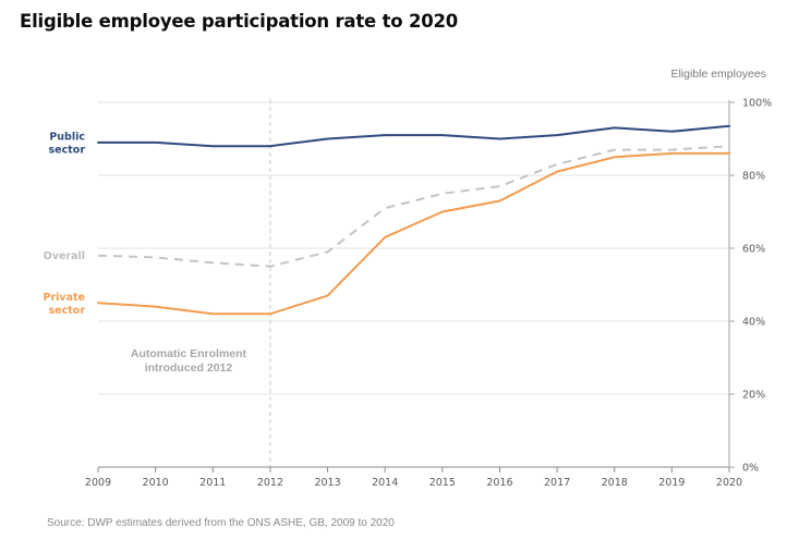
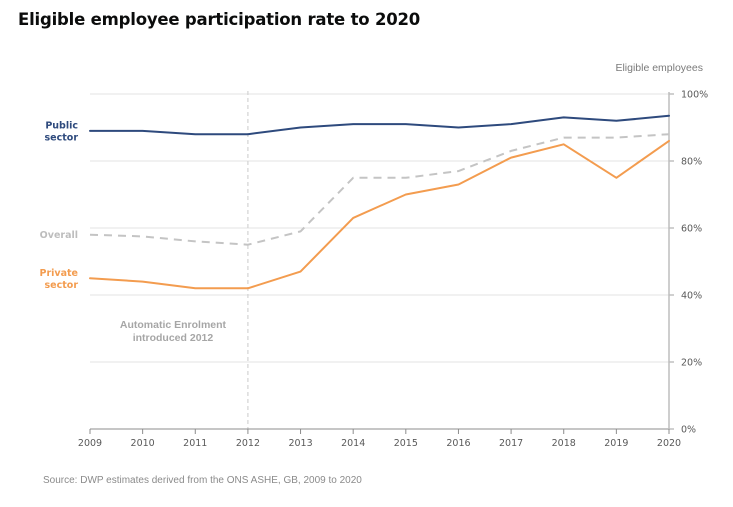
Overall/2014: 71% -> 75%
Private sector/2019: 86% -> 75%
